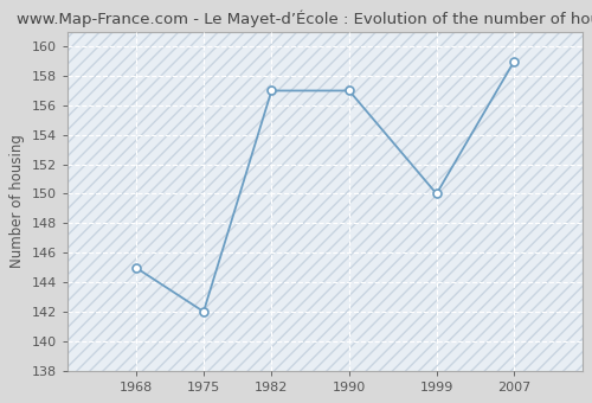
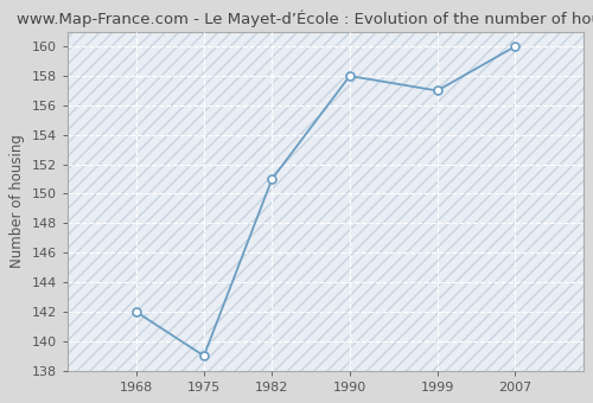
1968: 145 -> 142
1975: 142 -> 139
1982: 157 -> 151
1990: 157 -> 158
1999: 150 -> 157
2007: 159 -> 160
